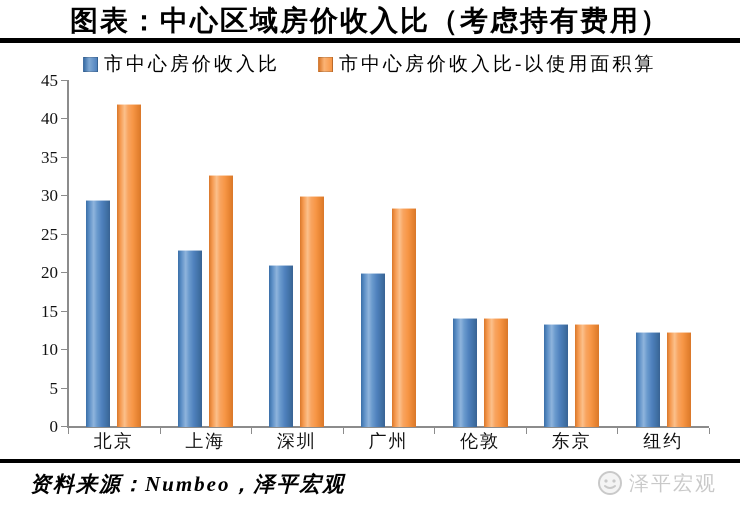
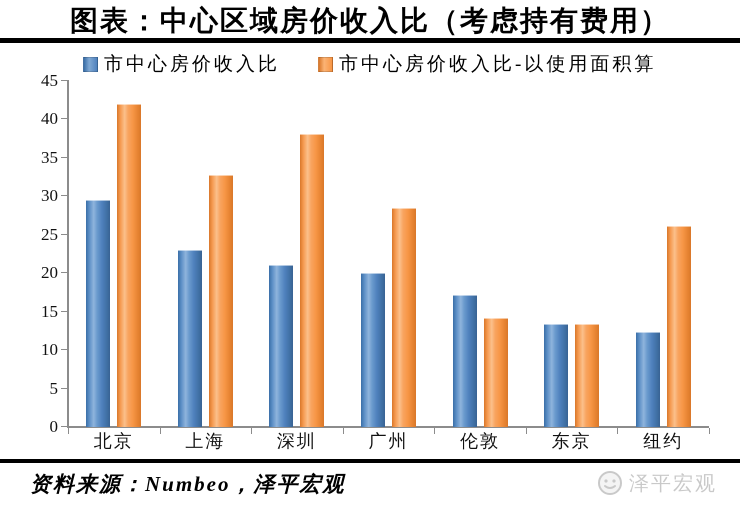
市中心房价收入比-以使用面积算/深圳: 30 -> 38
市中心房价收入比/伦敦: 14 -> 17
市中心房价收入比-以使用面积算/纽约: 12 -> 26
